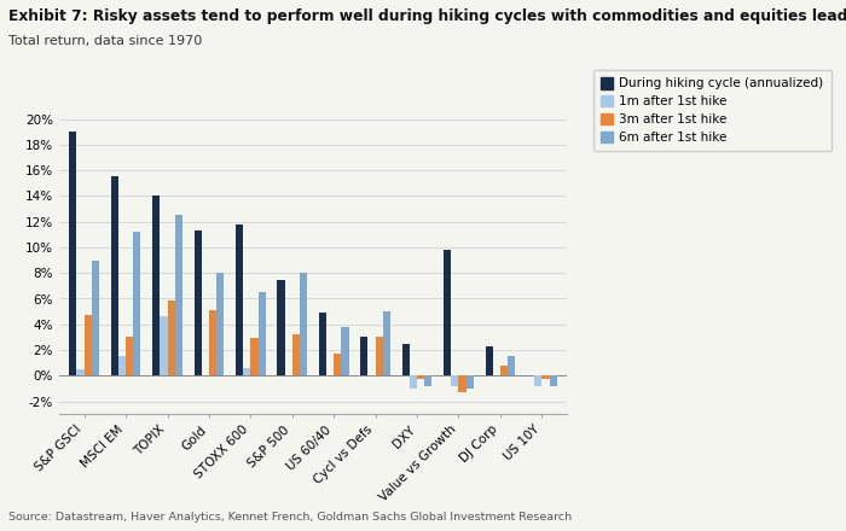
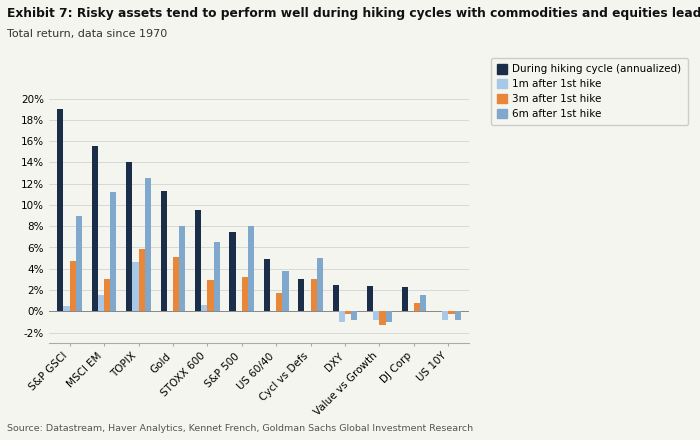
During hiking cycle (annualized)/STOXX 600: 11.8% -> 9.5%
During hiking cycle (annualized)/Value vs Growth: 9.8% -> 2.4%
